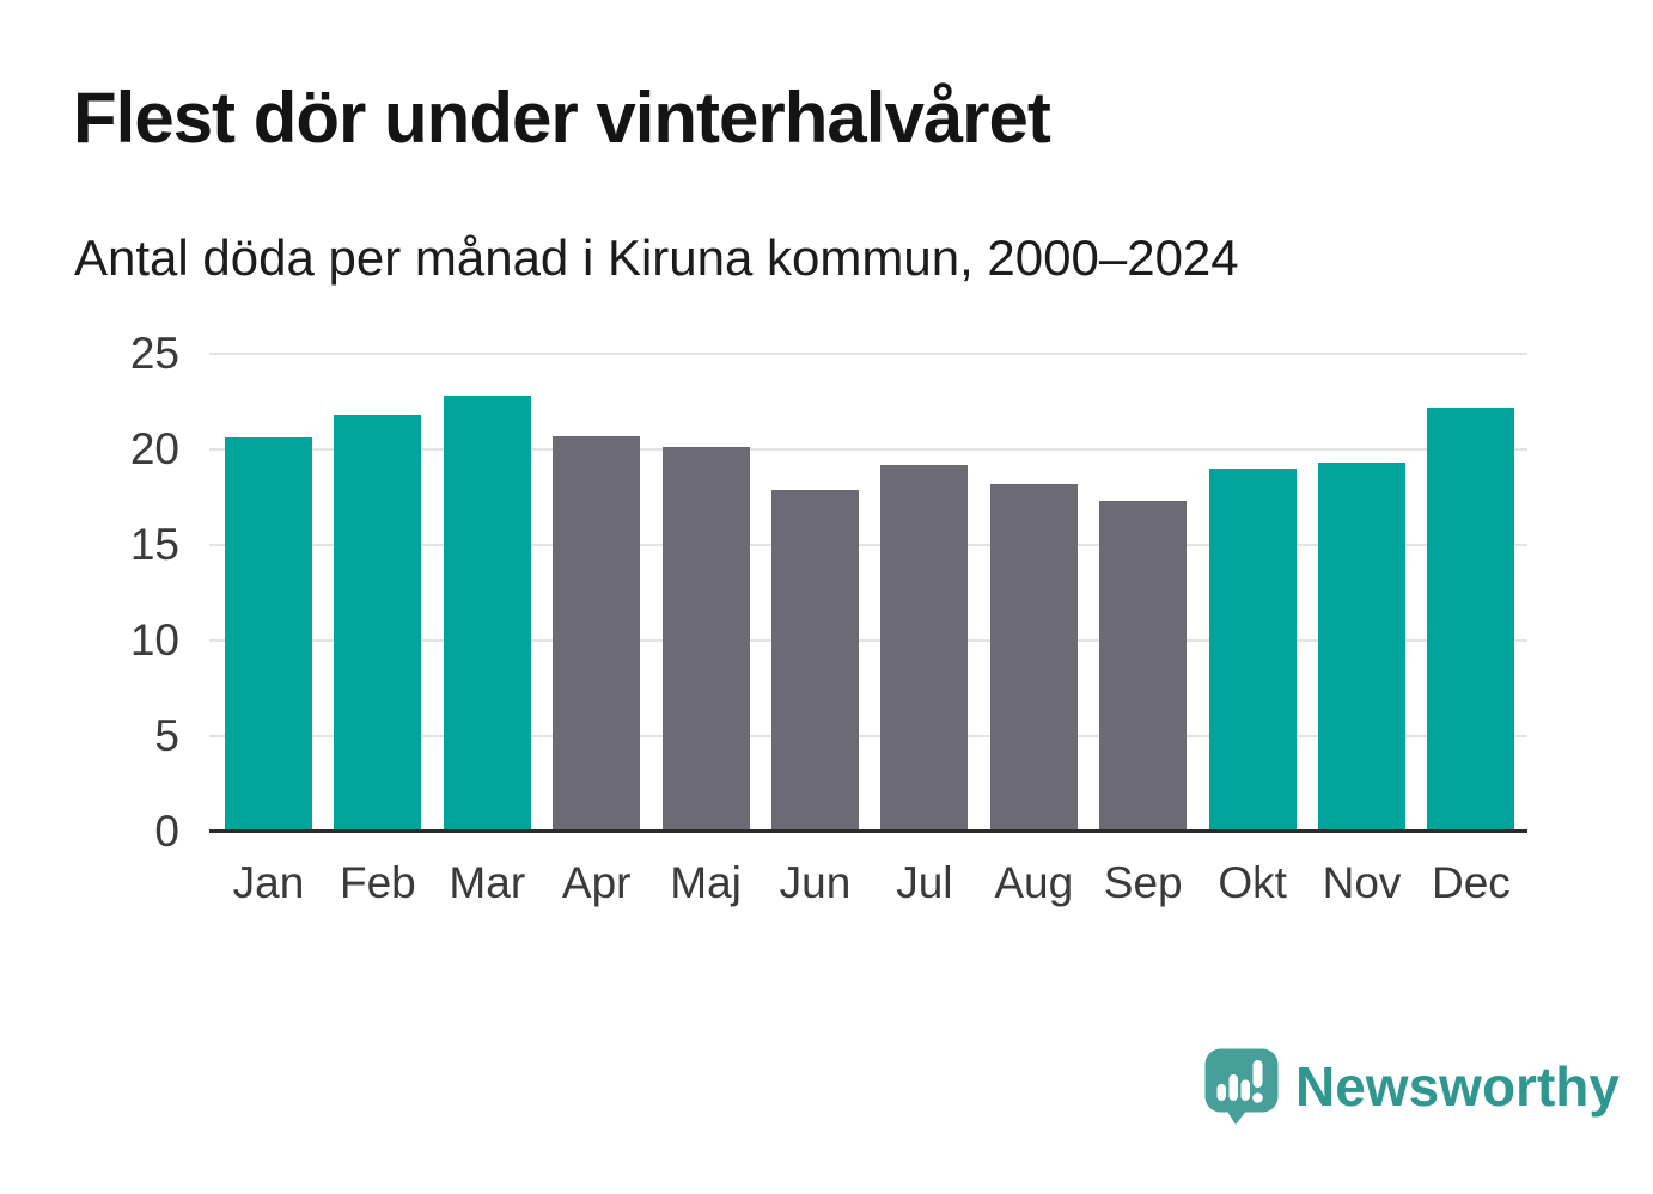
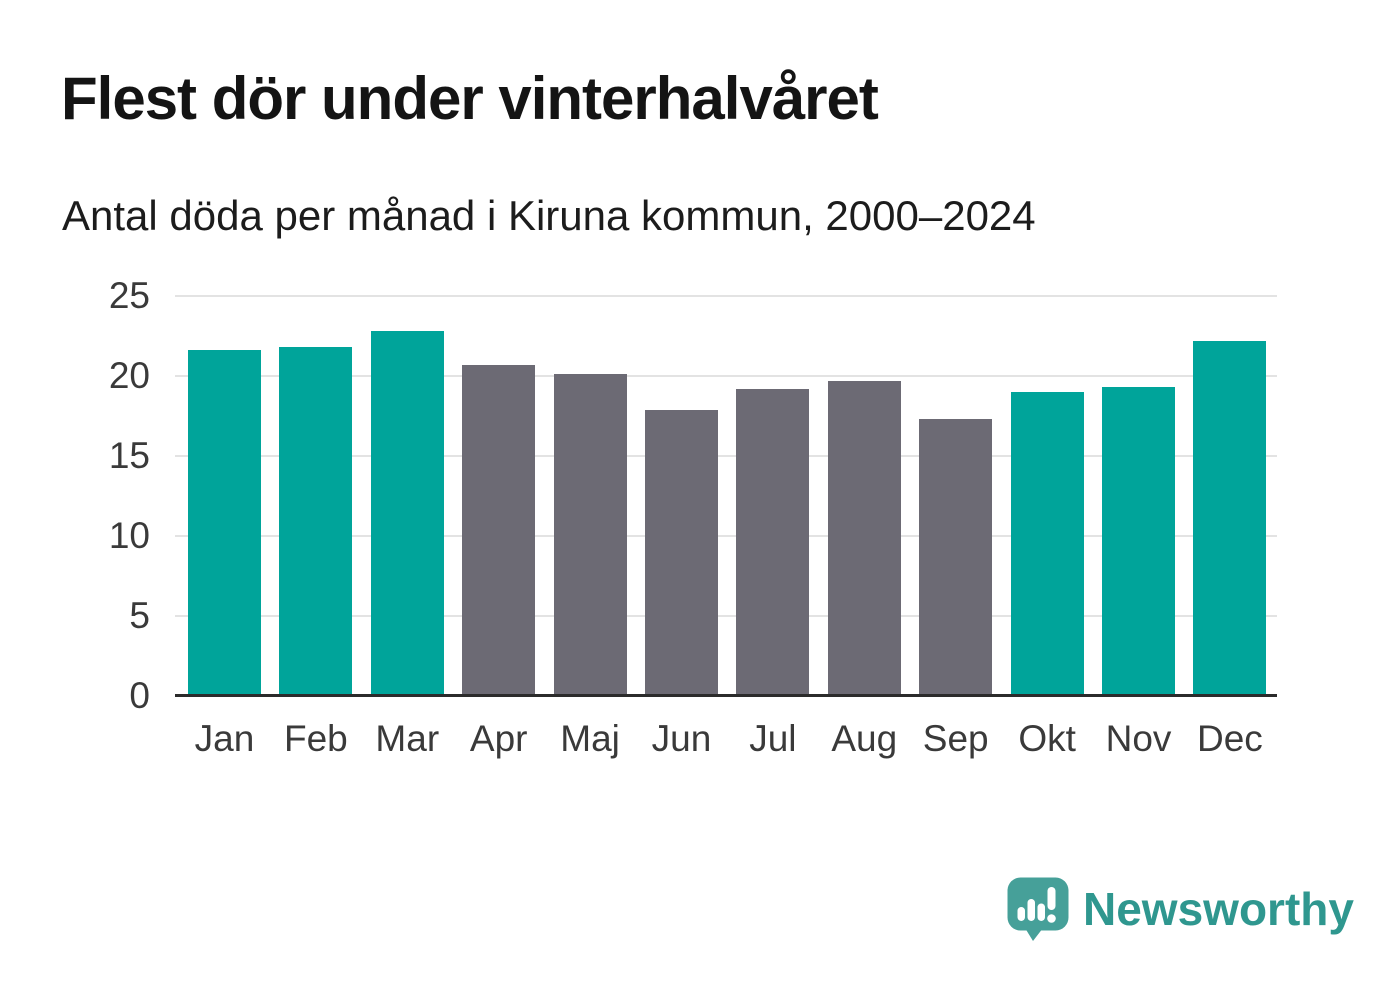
Jan: 20.6 -> 21.6
Aug: 18.2 -> 19.7
